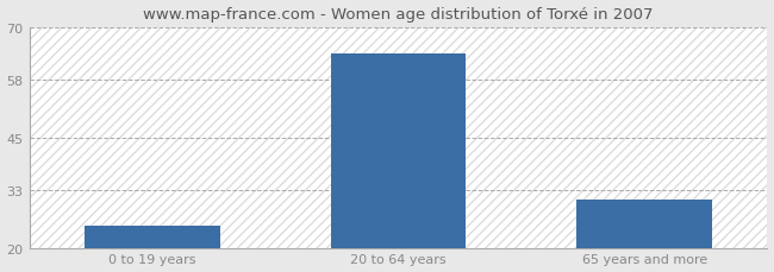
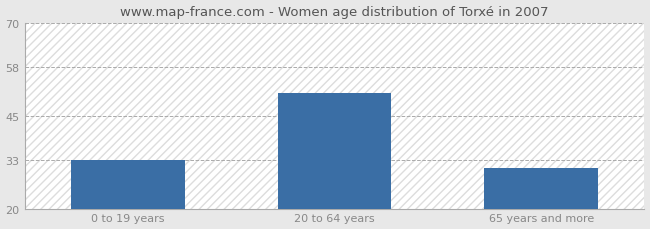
0 to 19 years: 25 -> 33
20 to 64 years: 64 -> 51
